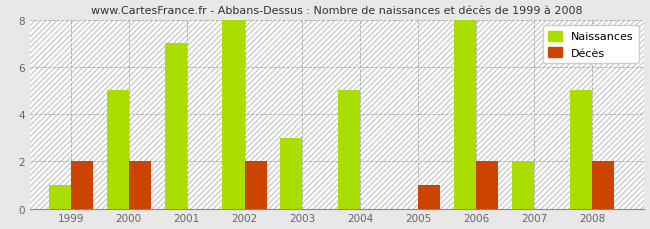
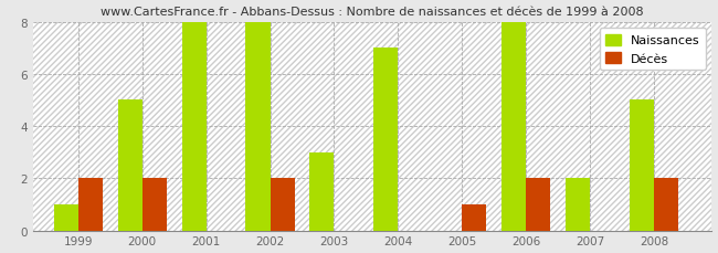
Naissances/2001: 7 -> 8
Naissances/2004: 5 -> 7
